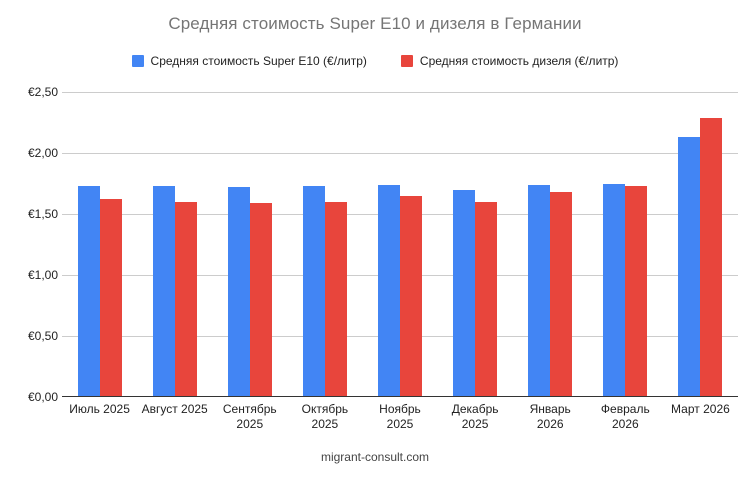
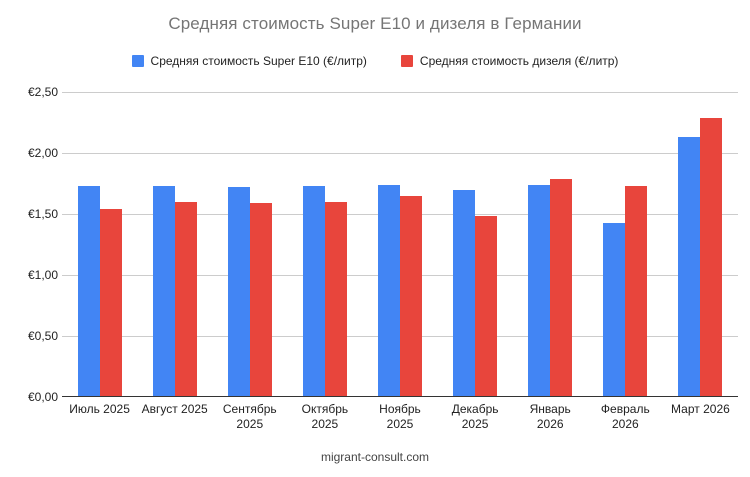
Средняя стоимость дизеля (€/литр)/Июль 2025: €1,62 -> €1,54
Средняя стоимость дизеля (€/литр)/Декабрь 2025: €1,60 -> €1,48
Средняя стоимость дизеля (€/литр)/Январь 2026: €1,68 -> €1,79
Средняя стоимость Super E10 (€/литр)/Февраль 2026: €1,75 -> €1,43
